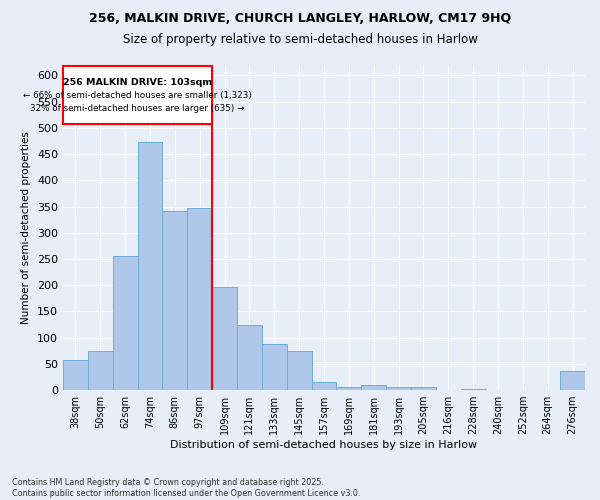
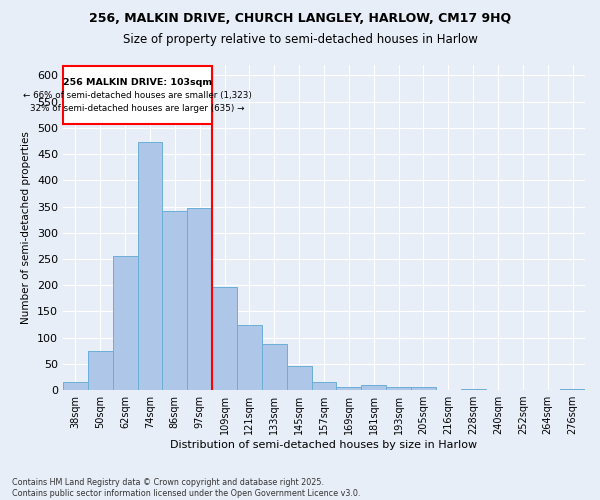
38sqm: 58 -> 15
145sqm: 74 -> 45
276sqm: 36 -> 2
